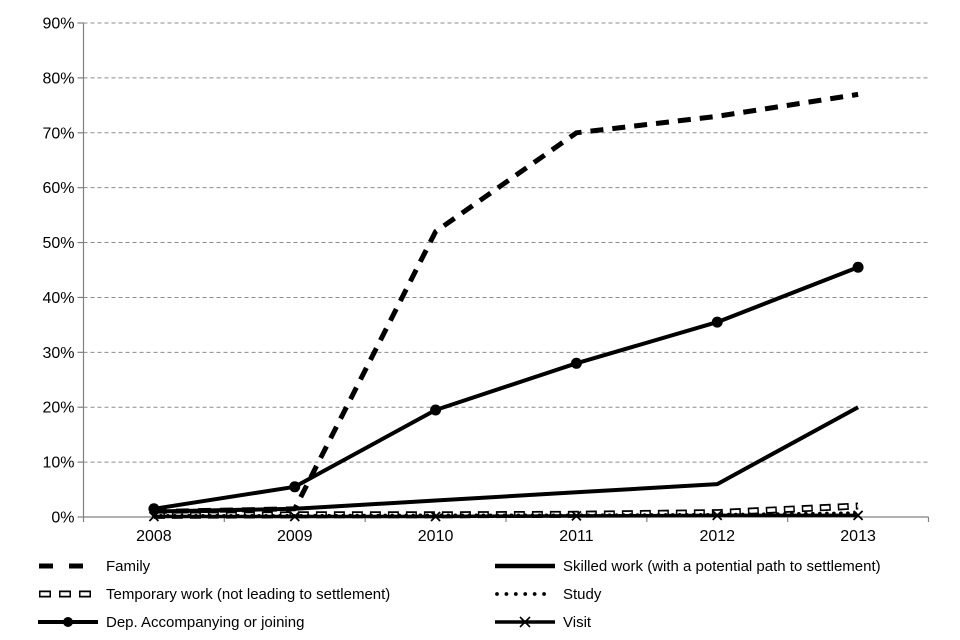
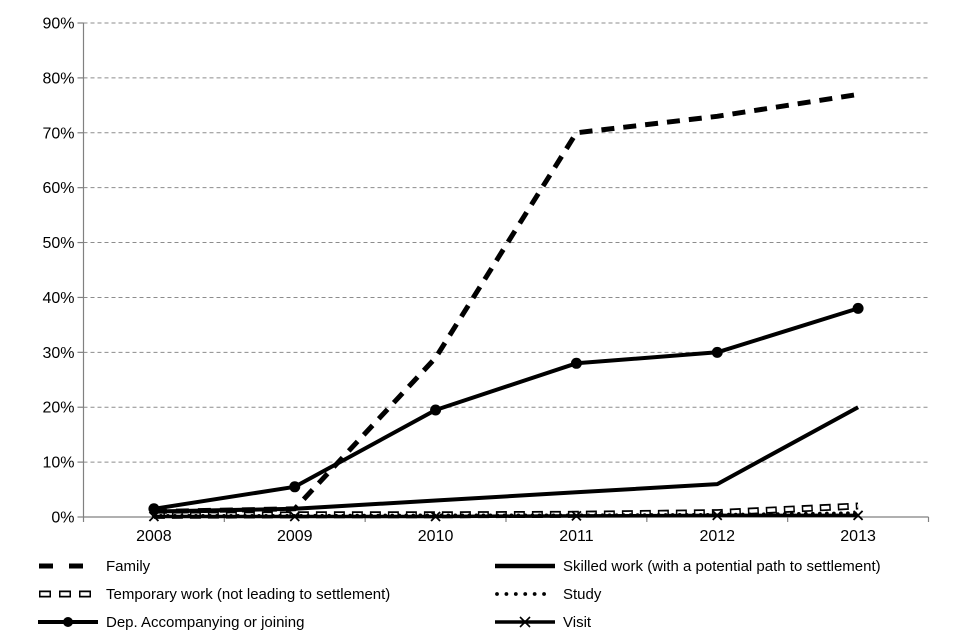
Family/2010: 52% -> 29%
Dep. Accompanying or joining/2012: 36% -> 30%
Dep. Accompanying or joining/2013: 46% -> 38%
